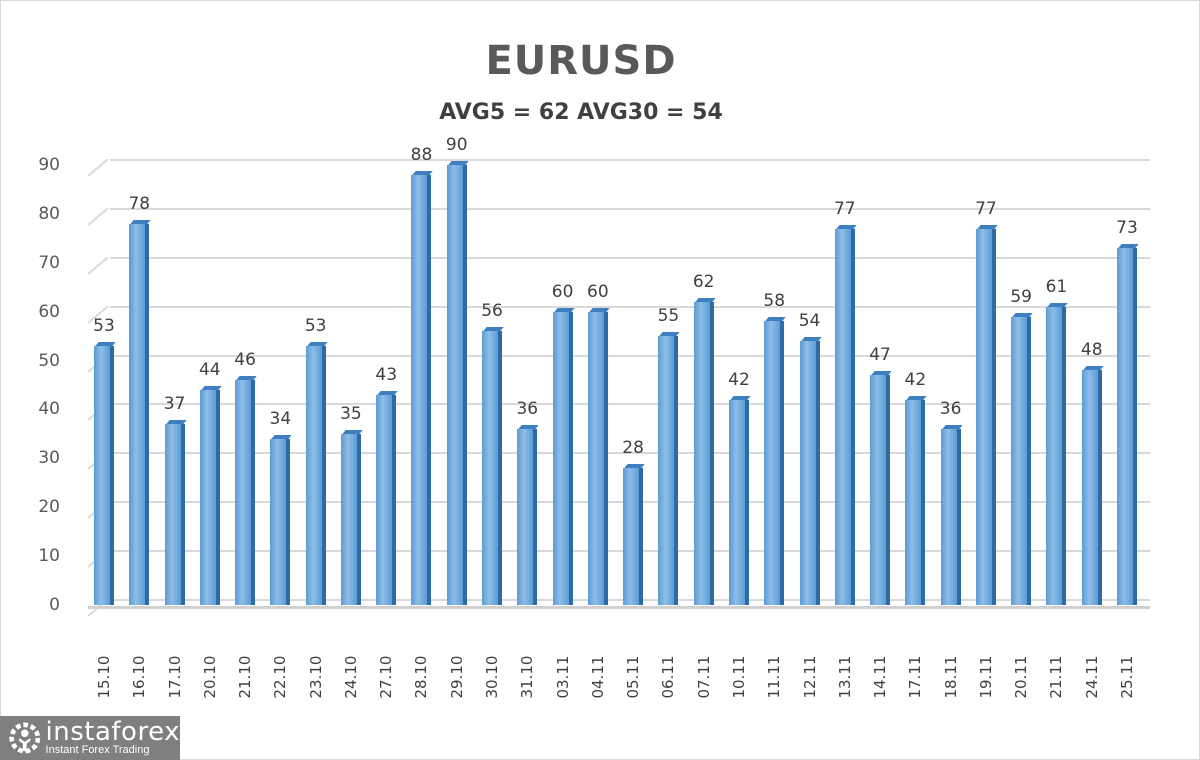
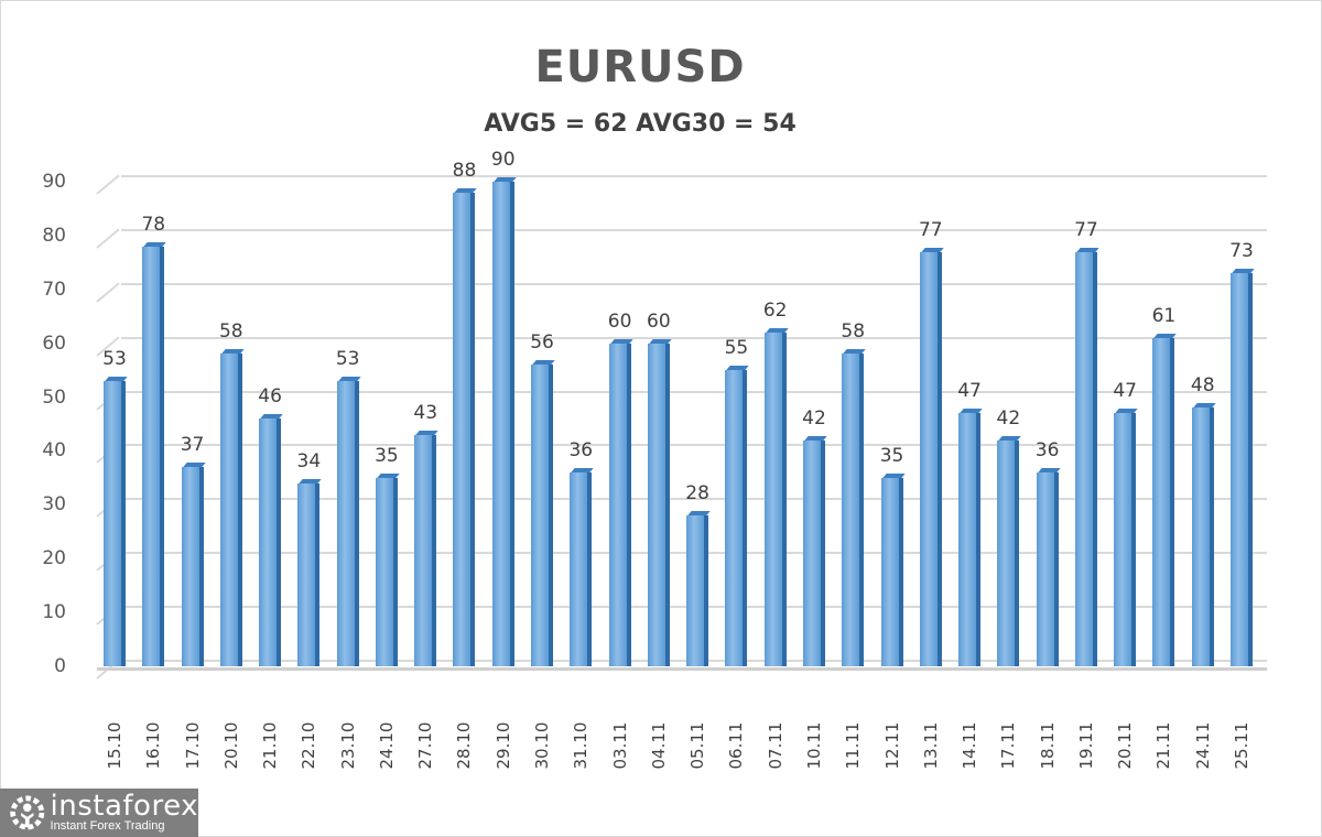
20.10: 44 -> 58
12.11: 54 -> 35
20.11: 59 -> 47
